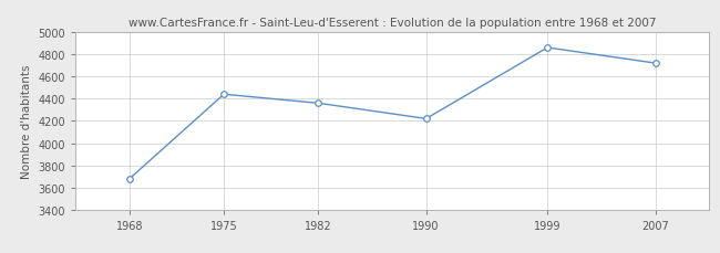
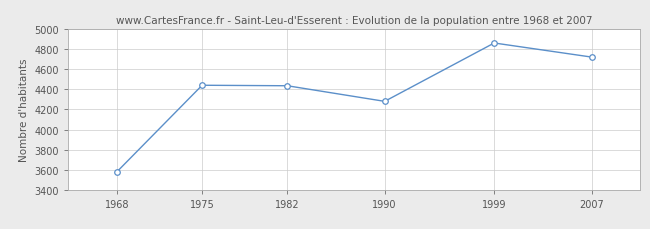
1968: 3680 -> 3580
1982: 4360 -> 4440
1990: 4220 -> 4280
